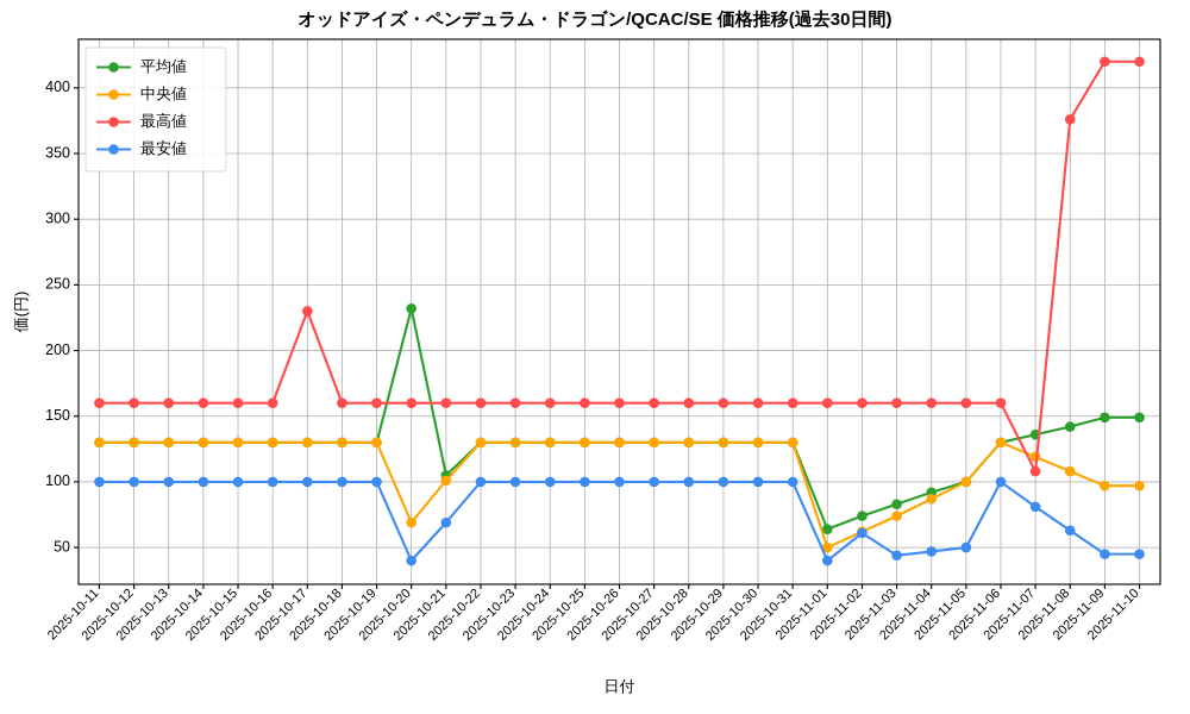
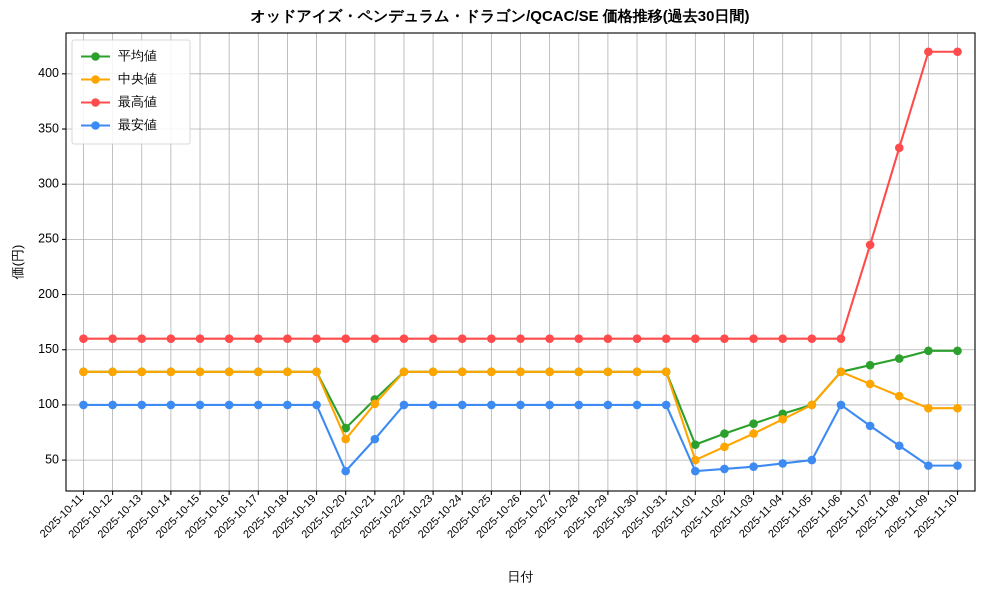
最高値/2025-10-17: 230 -> 160
平均値/2025-10-20: 232 -> 79
最安値/2025-11-02: 61 -> 42
最高値/2025-11-07: 108 -> 245
最高値/2025-11-08: 376 -> 333
